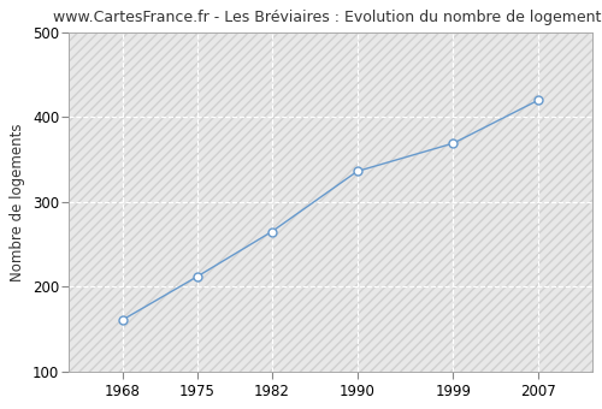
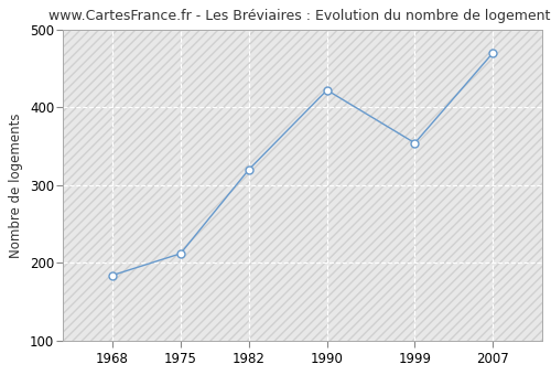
1968: 161 -> 184
1982: 265 -> 320
1990: 336 -> 422
1999: 369 -> 354
2007: 420 -> 470
